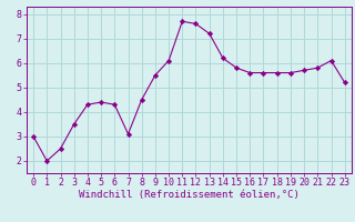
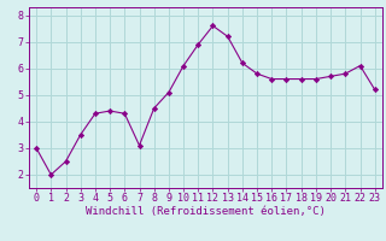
9: 5.5 -> 5.1
11: 7.7 -> 6.9
